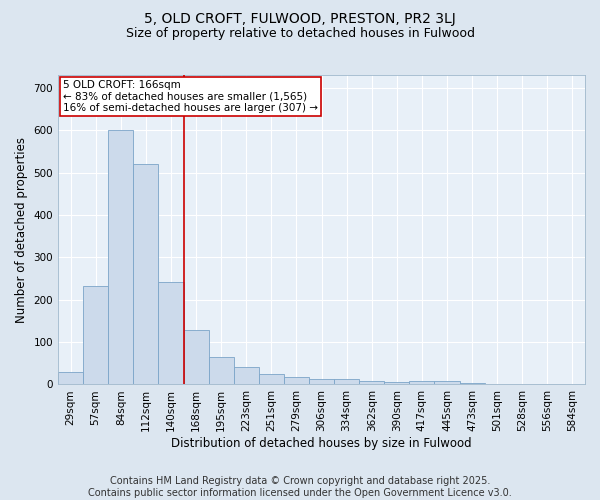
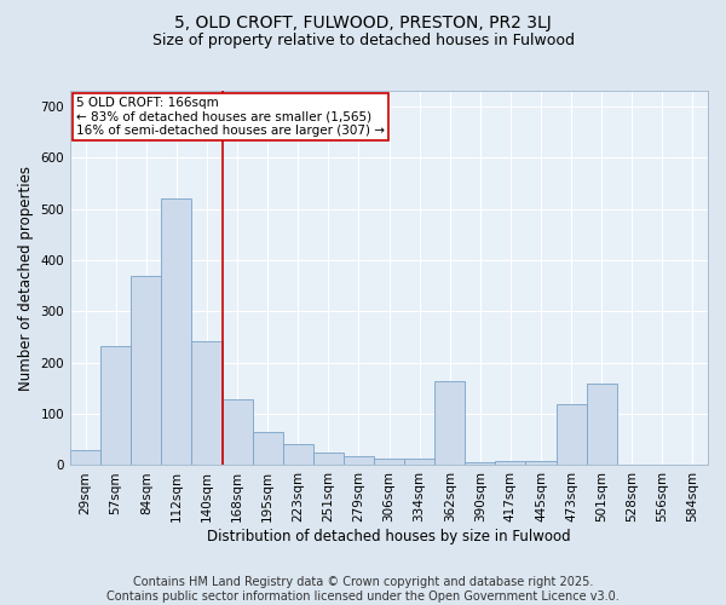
84sqm: 600 -> 370
362sqm: 8 -> 165
473sqm: 3 -> 120
501sqm: 2 -> 160
